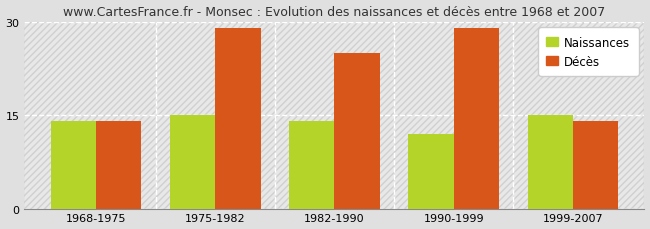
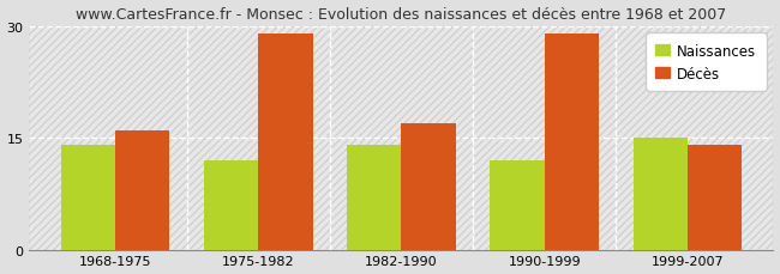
Décès/1968-1975: 14 -> 16
Naissances/1975-1982: 15 -> 12
Décès/1982-1990: 25 -> 17
